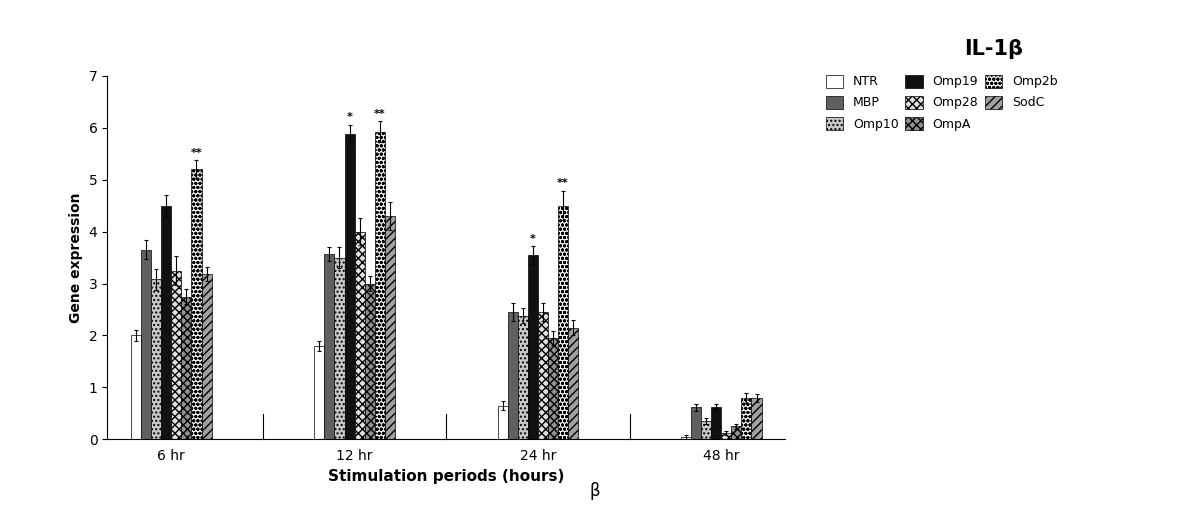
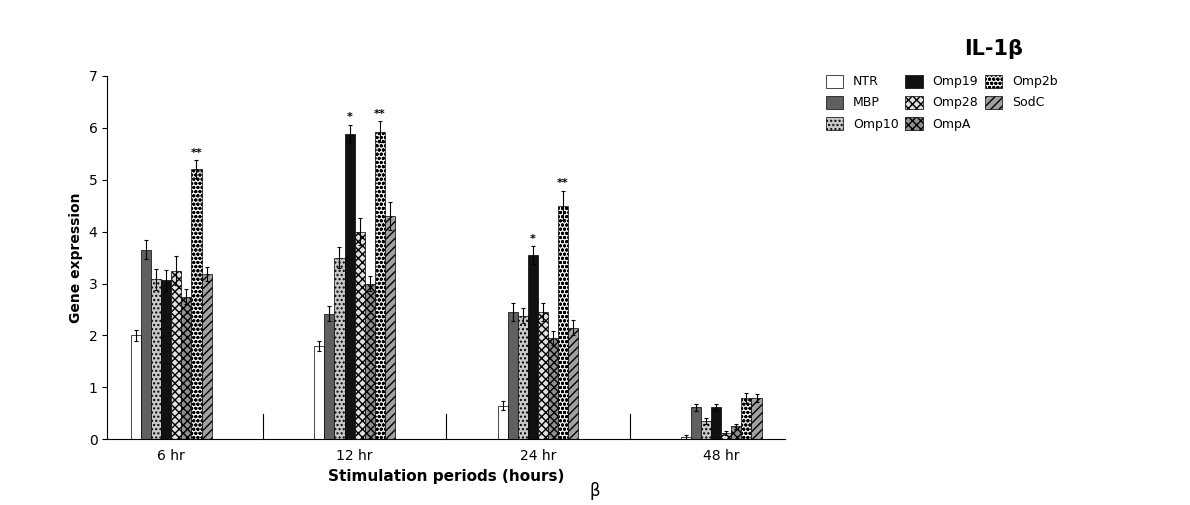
Omp19/6 hr: 4.50 -> 3.06
MBP/12 hr: 3.57 -> 2.42
